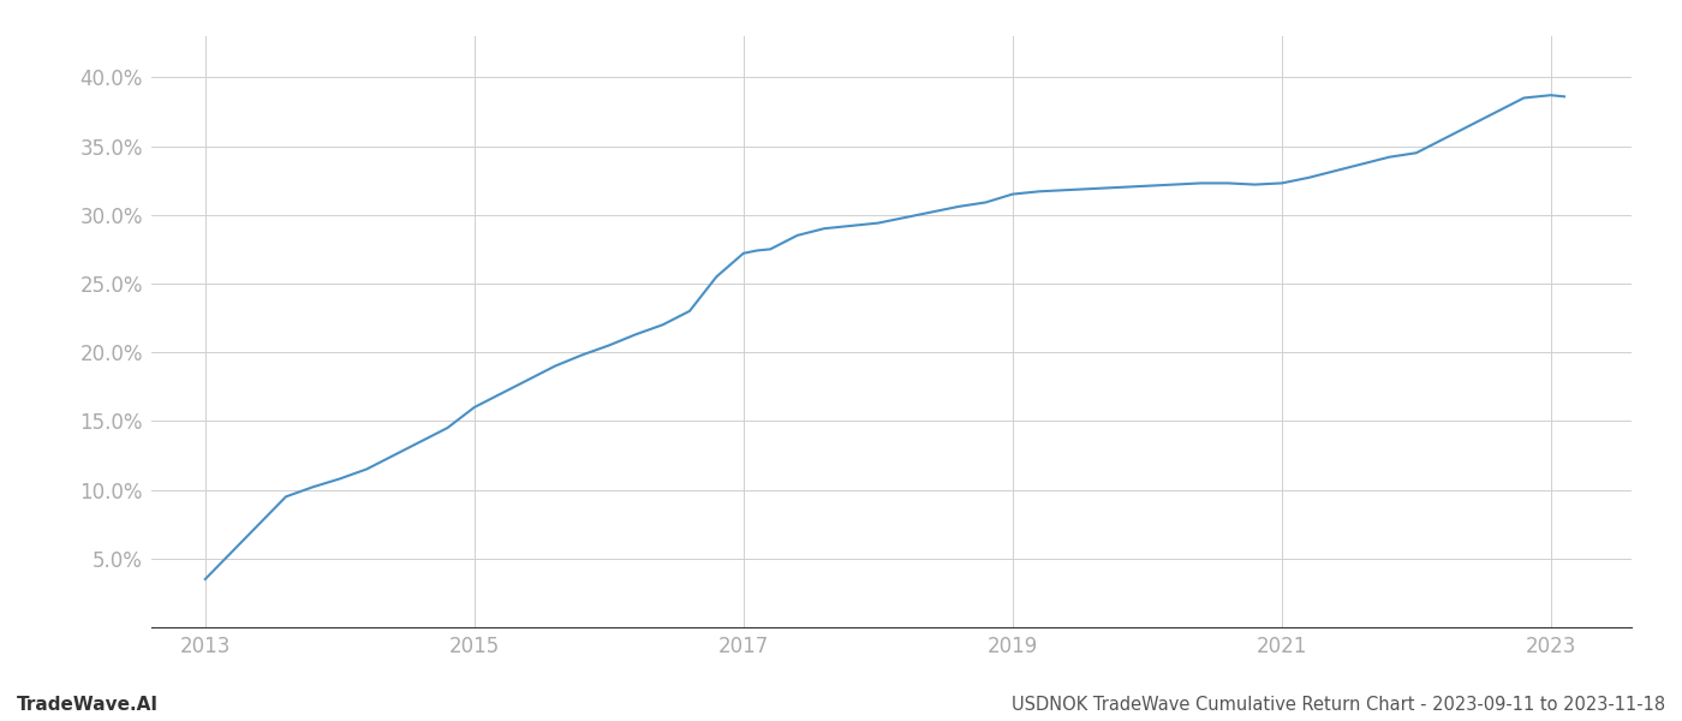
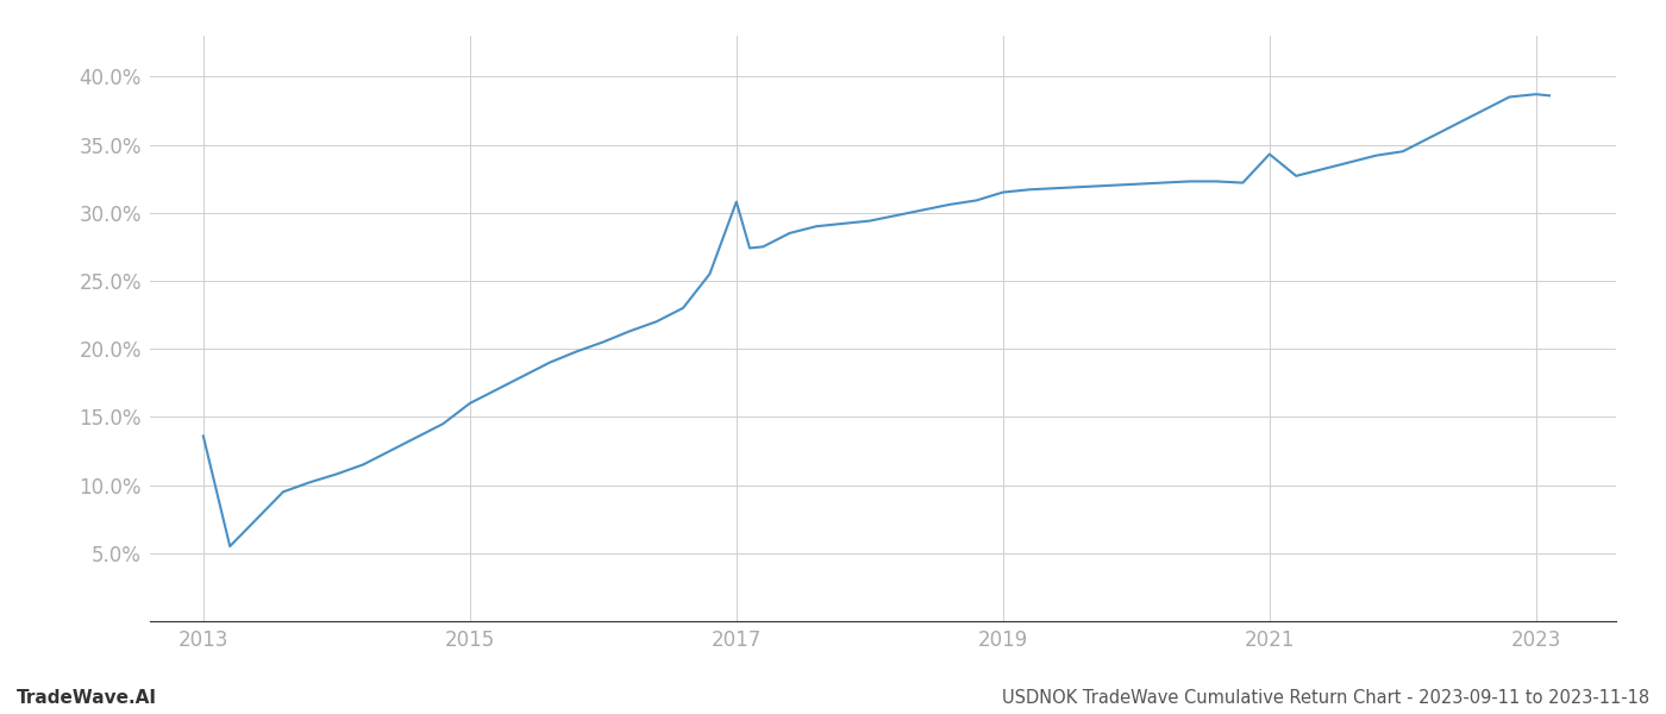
2013: 3.5% -> 13.6%
2017: 27.2% -> 30.8%
2021: 32.3% -> 34.3%
